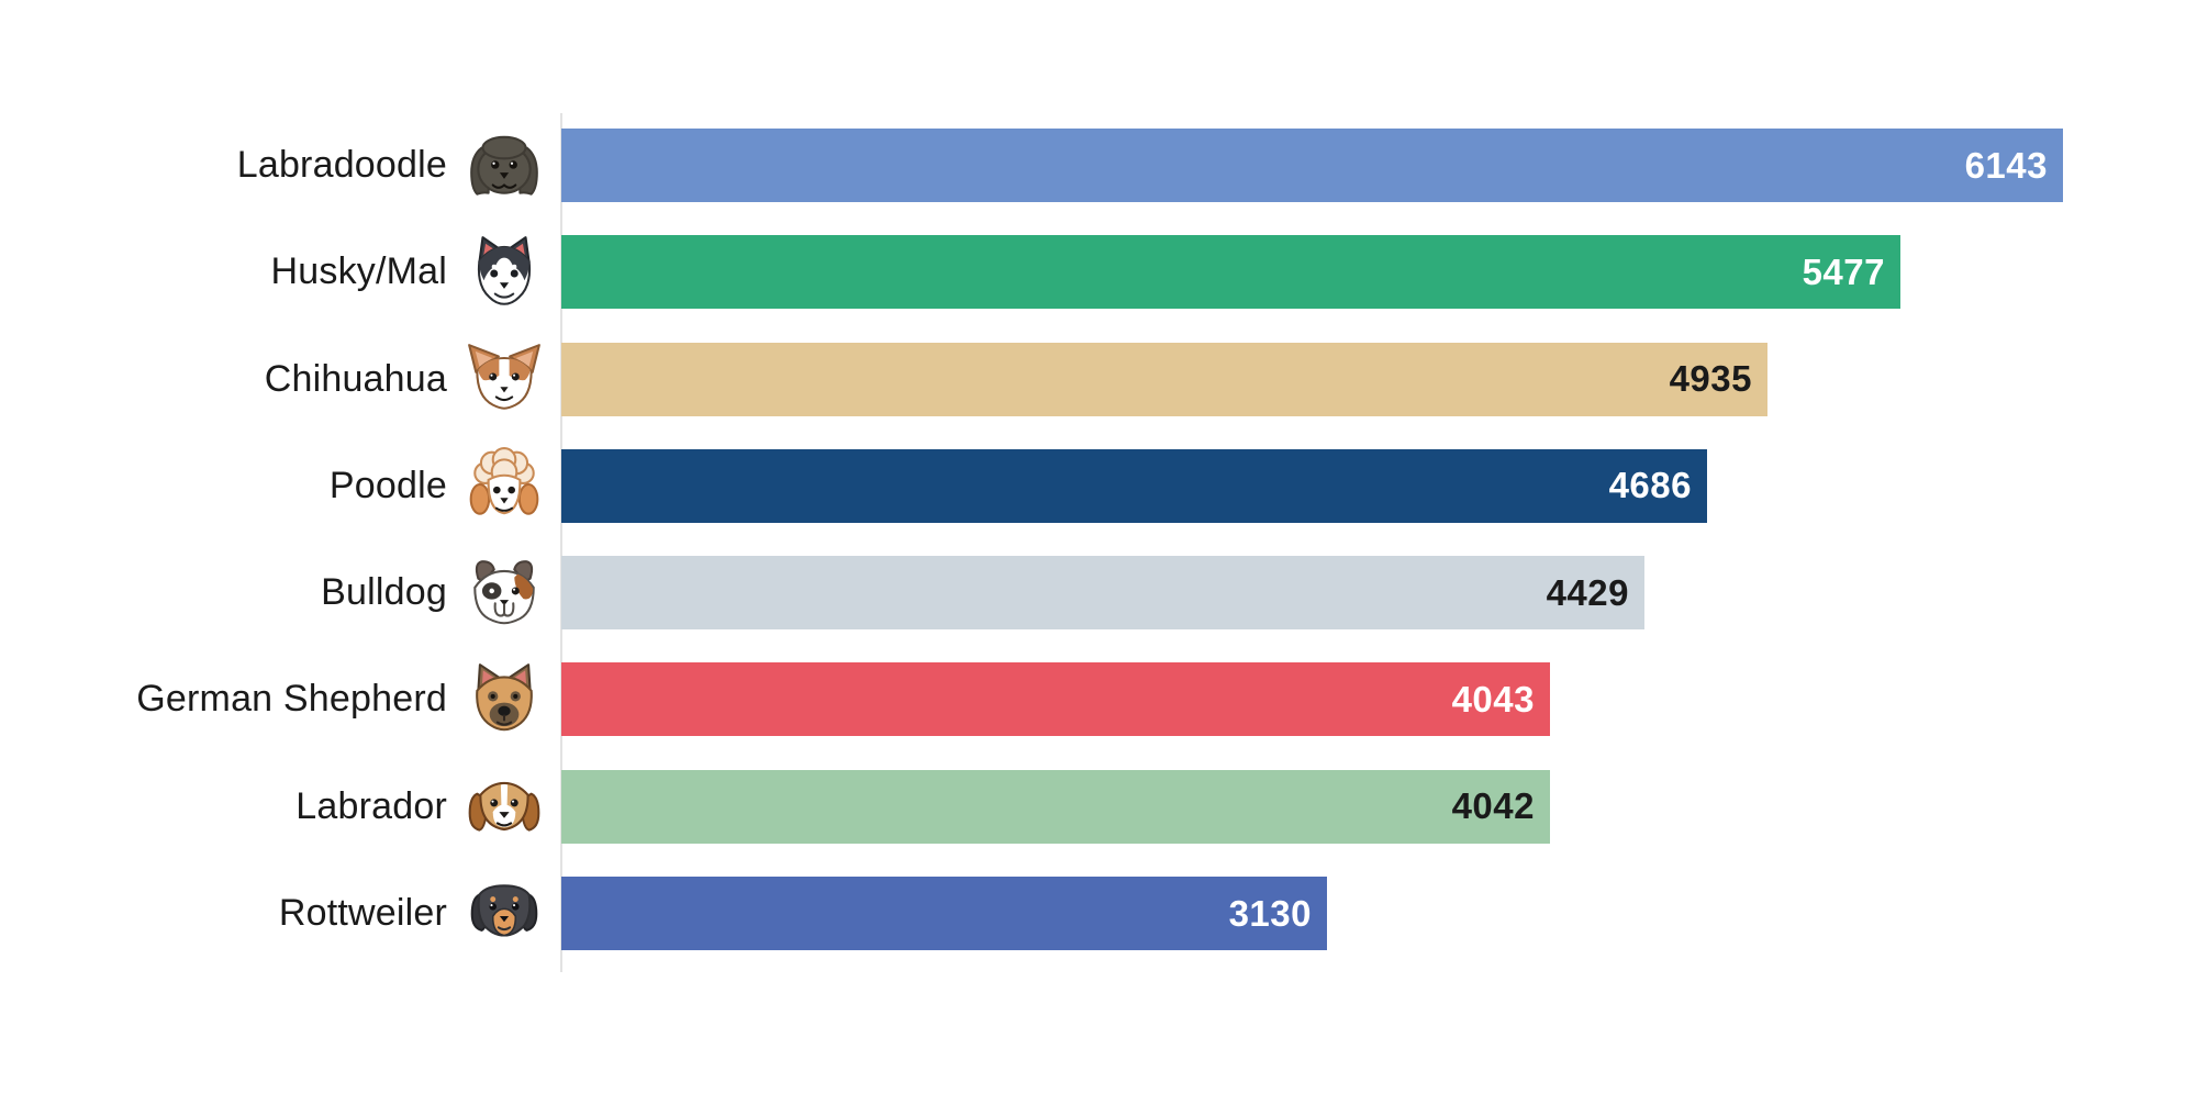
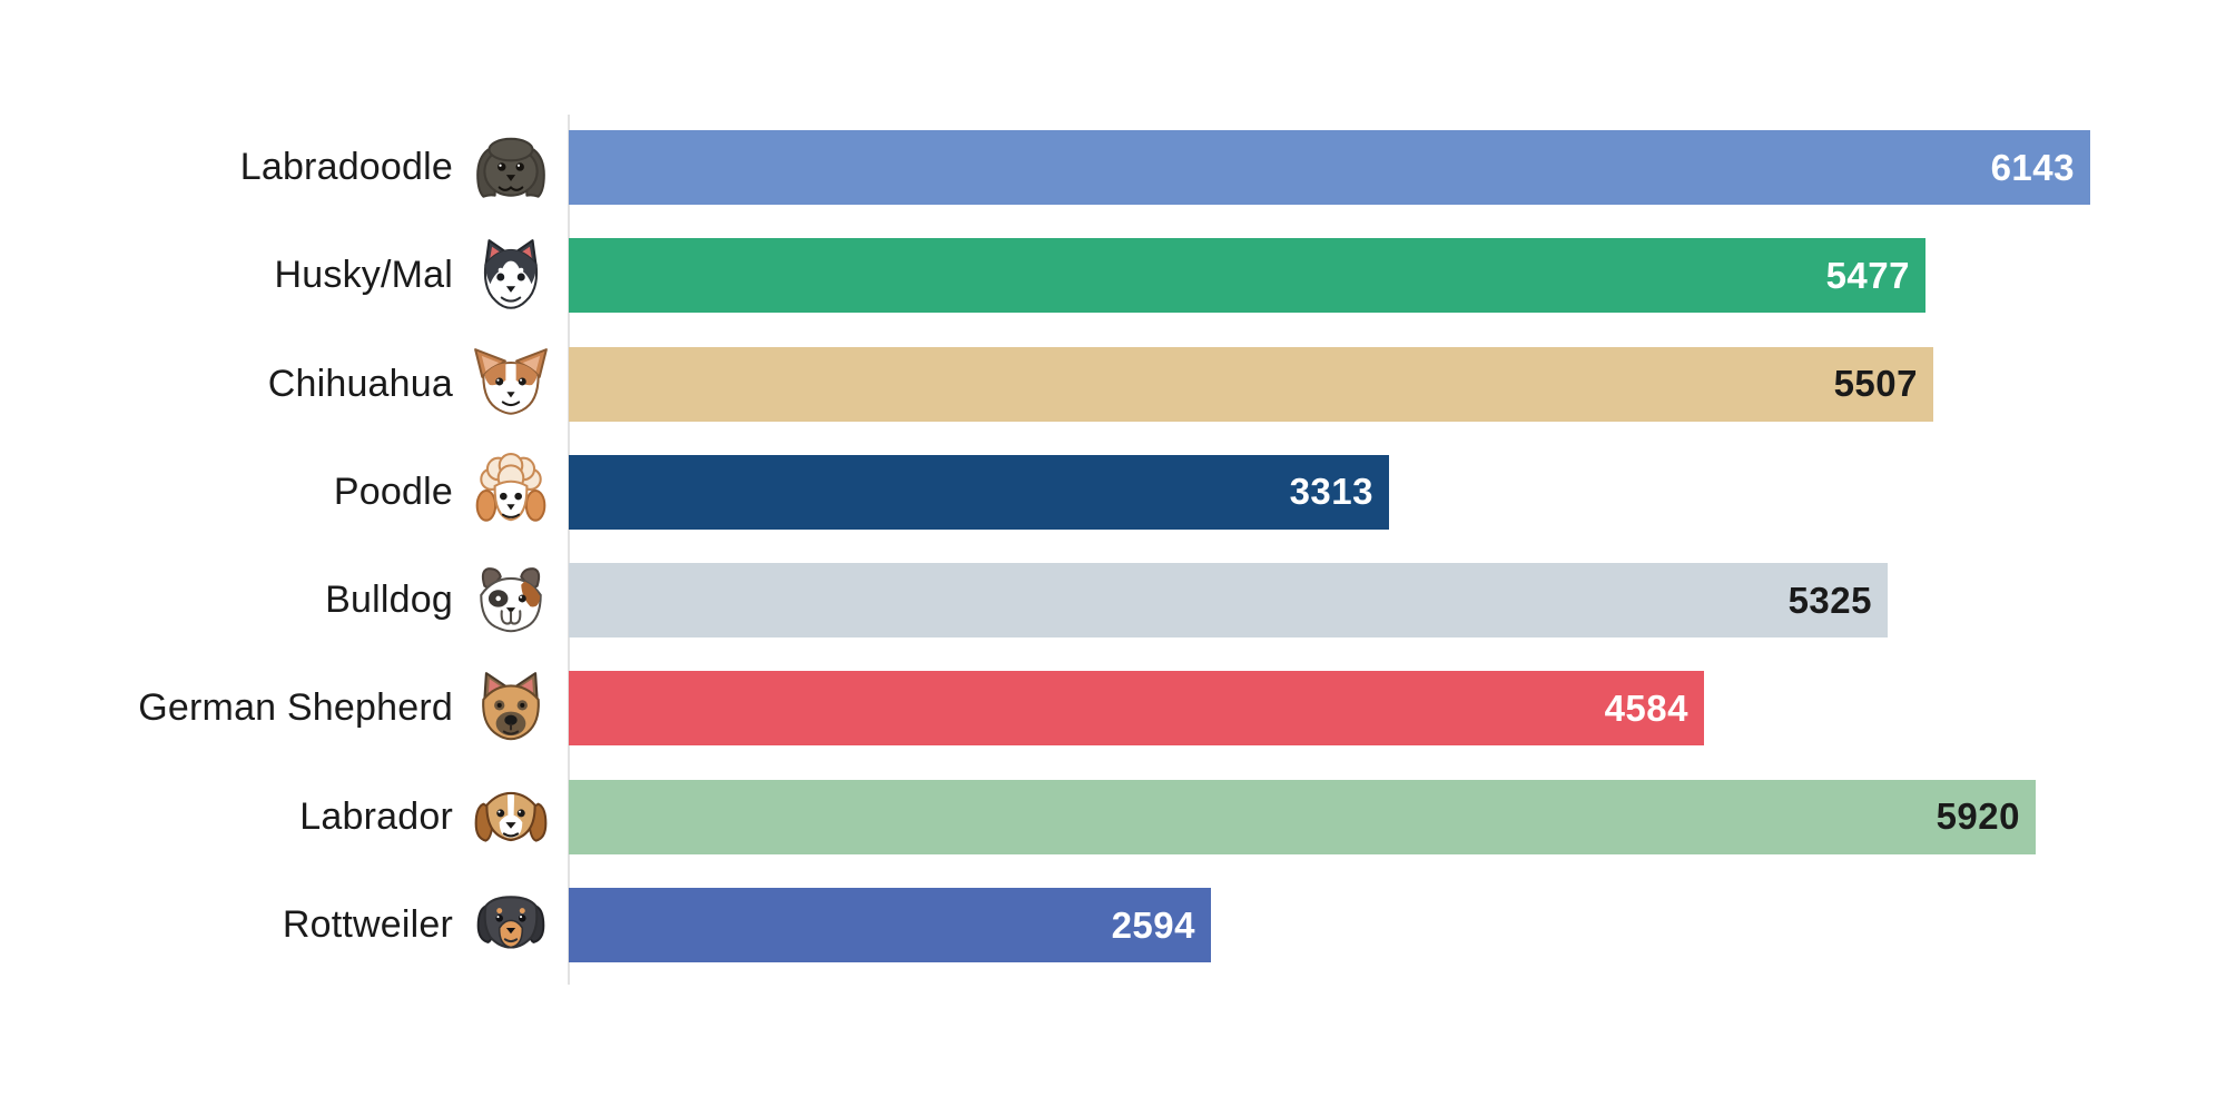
Chihuahua: 4935 -> 5507
Poodle: 4686 -> 3313
Bulldog: 4429 -> 5325
German Shepherd: 4043 -> 4584
Labrador: 4042 -> 5920
Rottweiler: 3130 -> 2594
